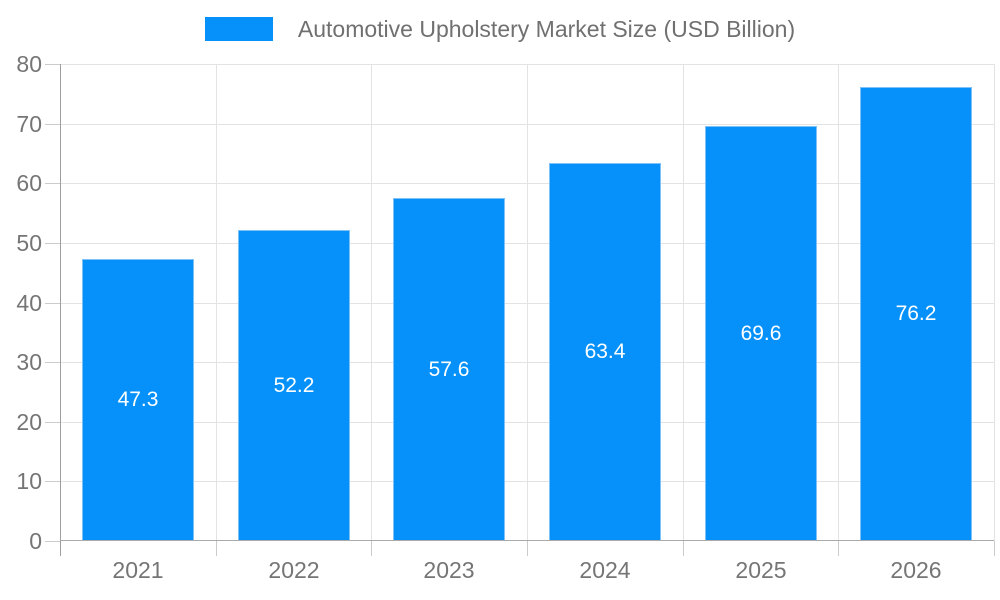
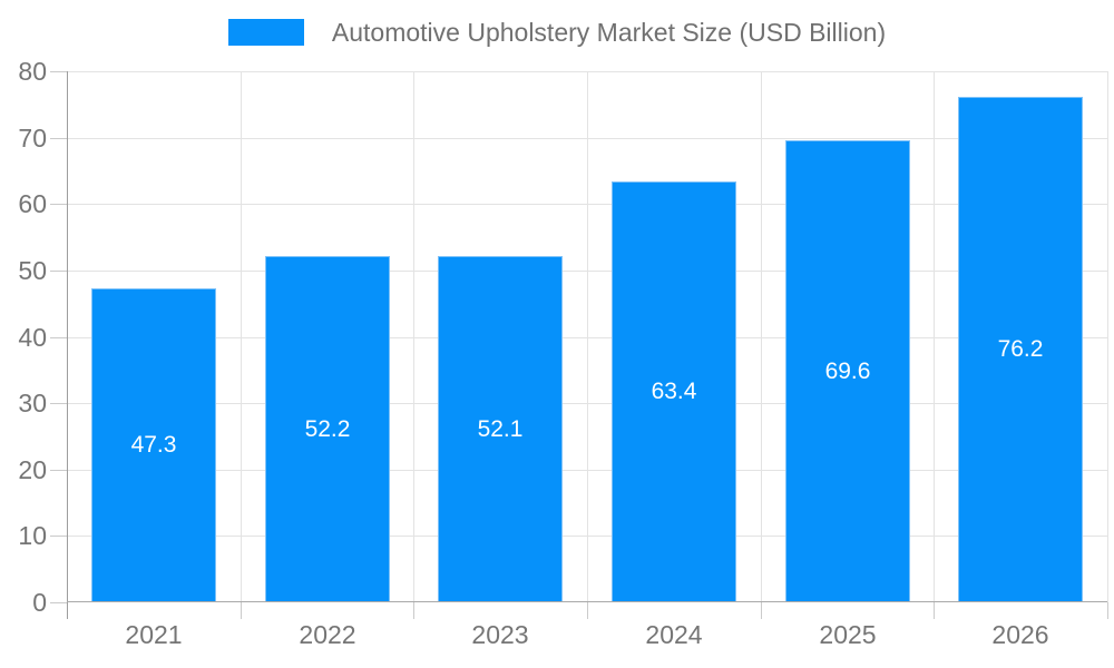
2023: 57.6 -> 52.1
